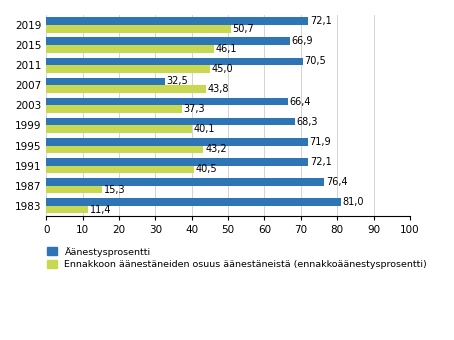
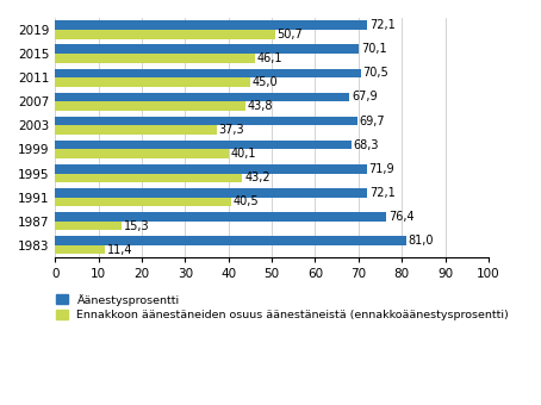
Äänestysprosentti/2015: 66,9 -> 70,1
Äänestysprosentti/2007: 32,5 -> 67,9
Äänestysprosentti/2003: 66,4 -> 69,7
